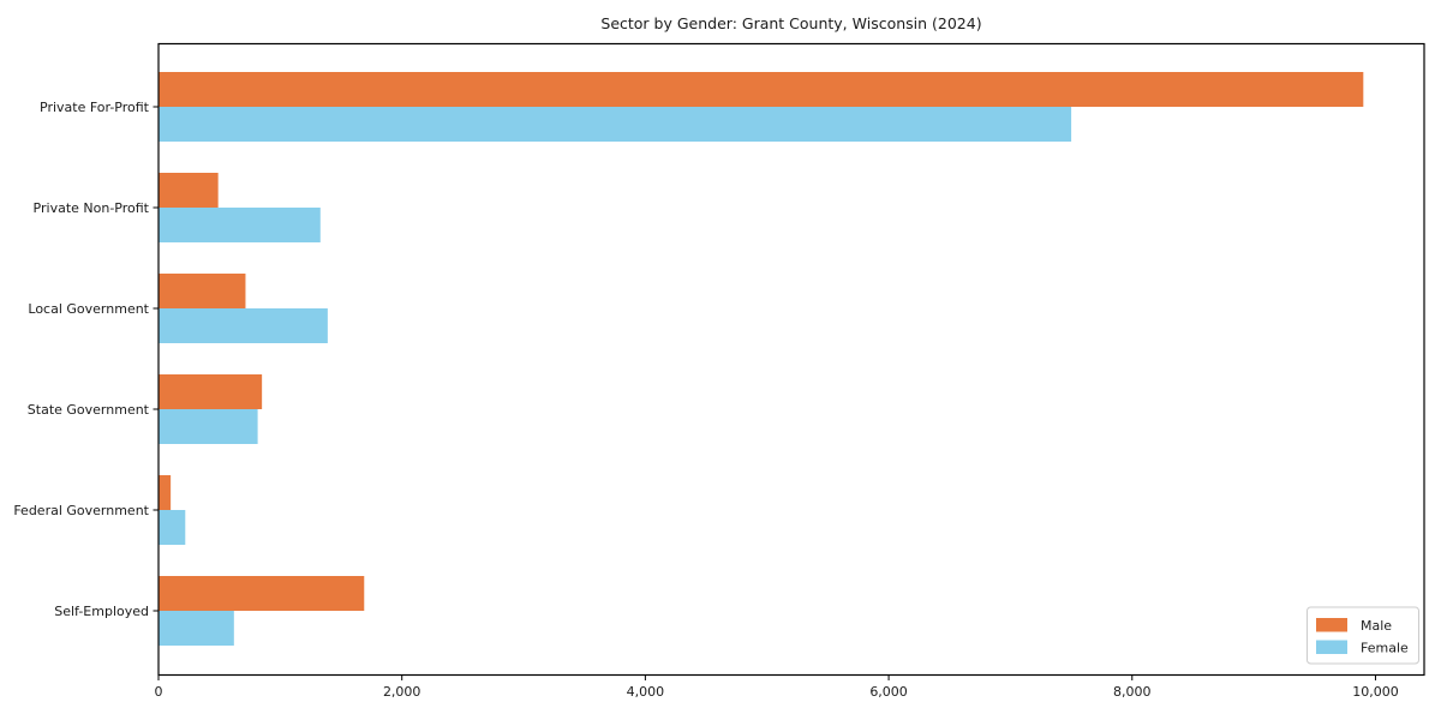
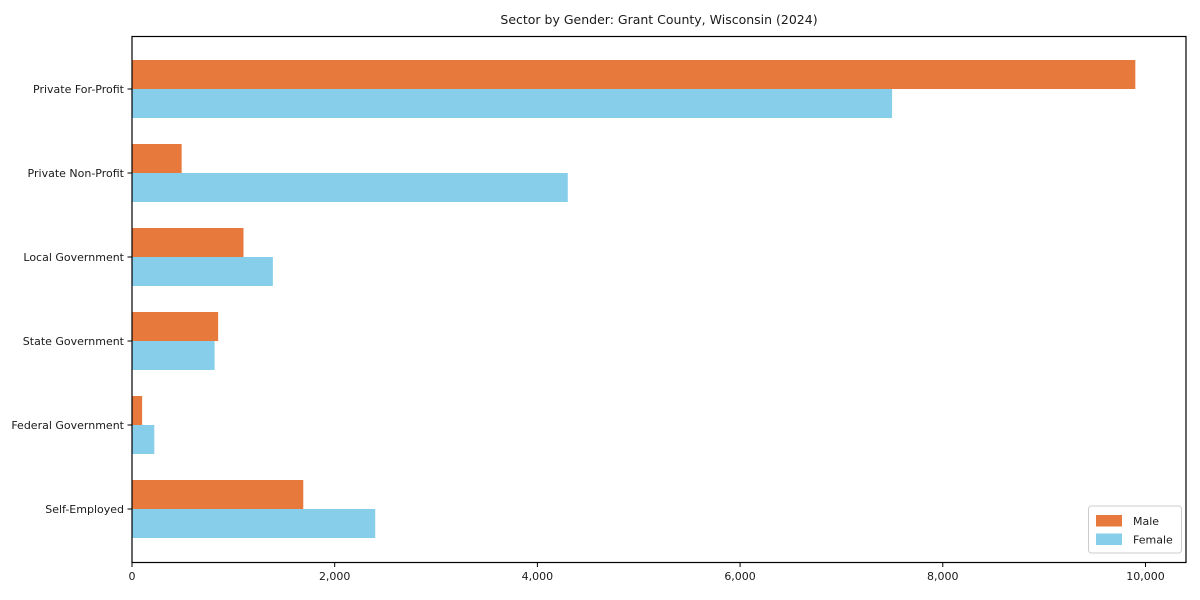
Female/Private Non-Profit: 1300 -> 4300
Male/Local Government: 700 -> 1100
Female/Self-Employed: 600 -> 2400
